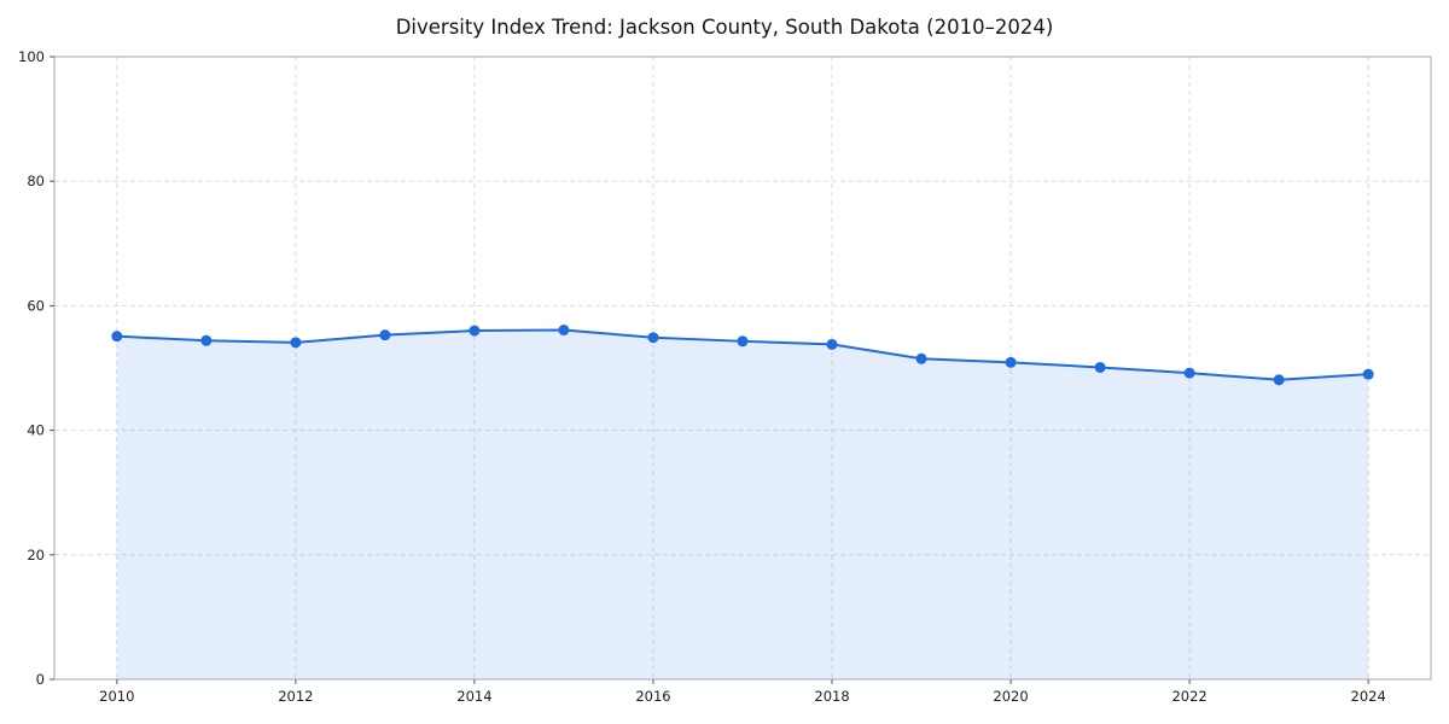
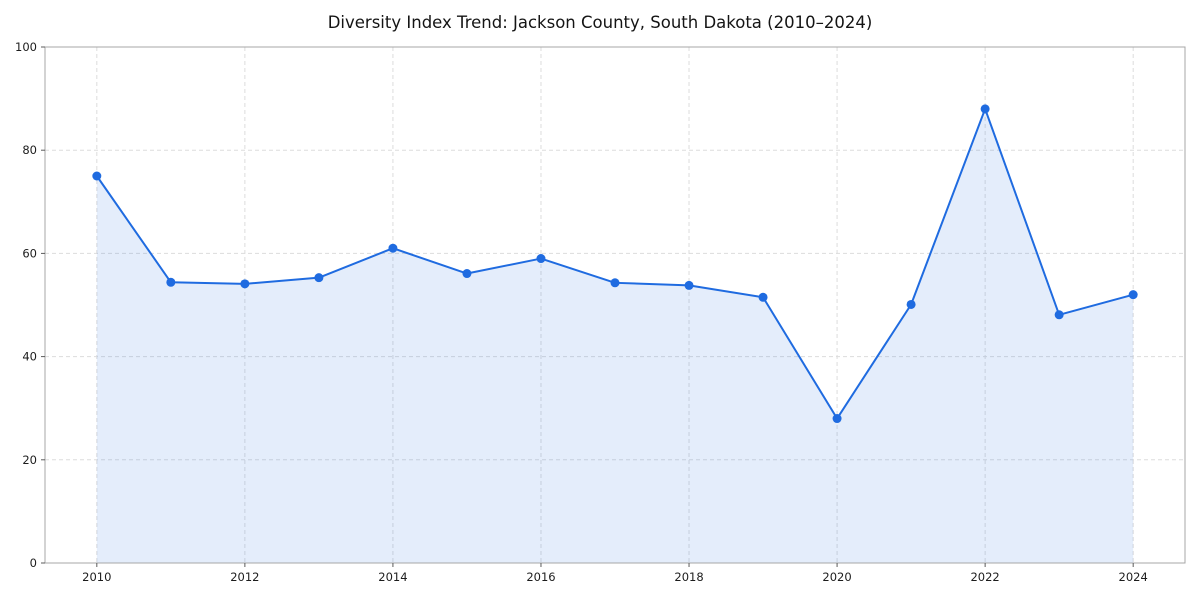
2010: 55 -> 75
2014: 56 -> 61
2016: 55 -> 59
2020: 51 -> 28
2022: 49 -> 88
2024: 49 -> 52
